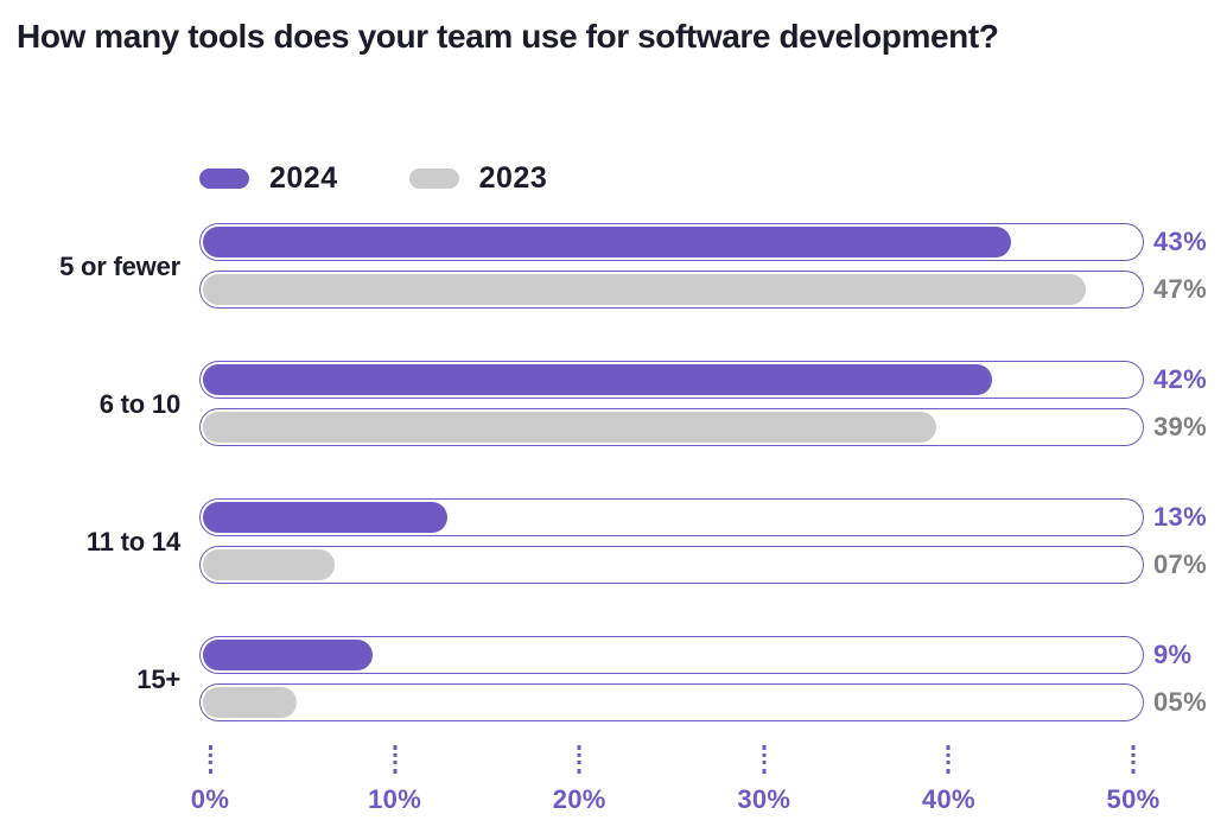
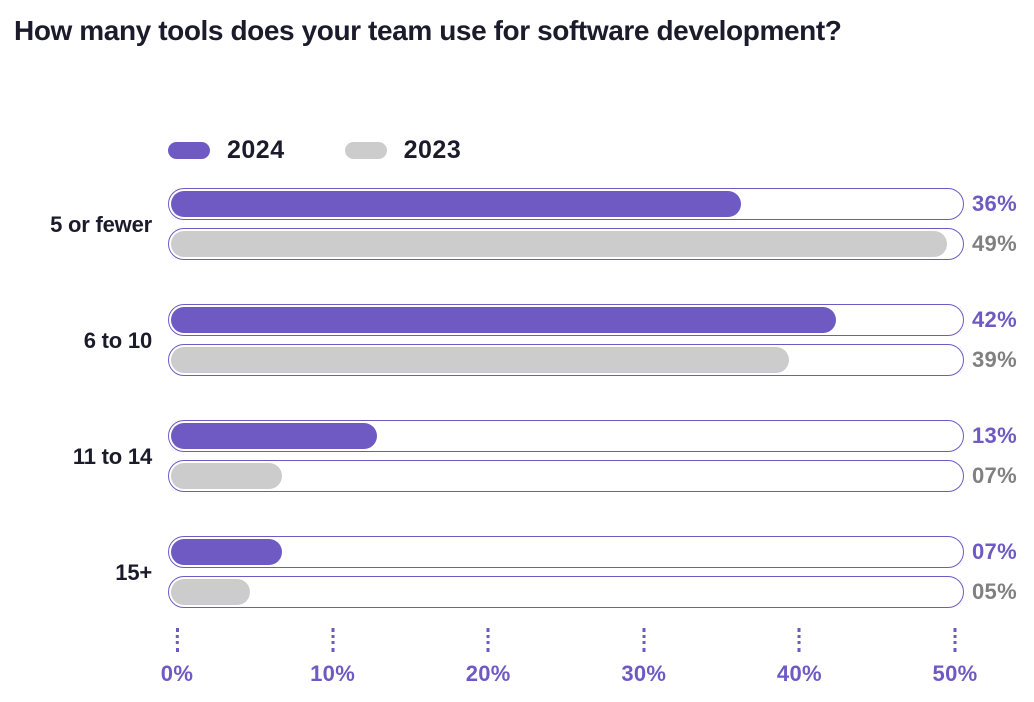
2024/5 or fewer: 43% -> 36%
2023/5 or fewer: 47% -> 49%
2024/15+: 9% -> 07%
